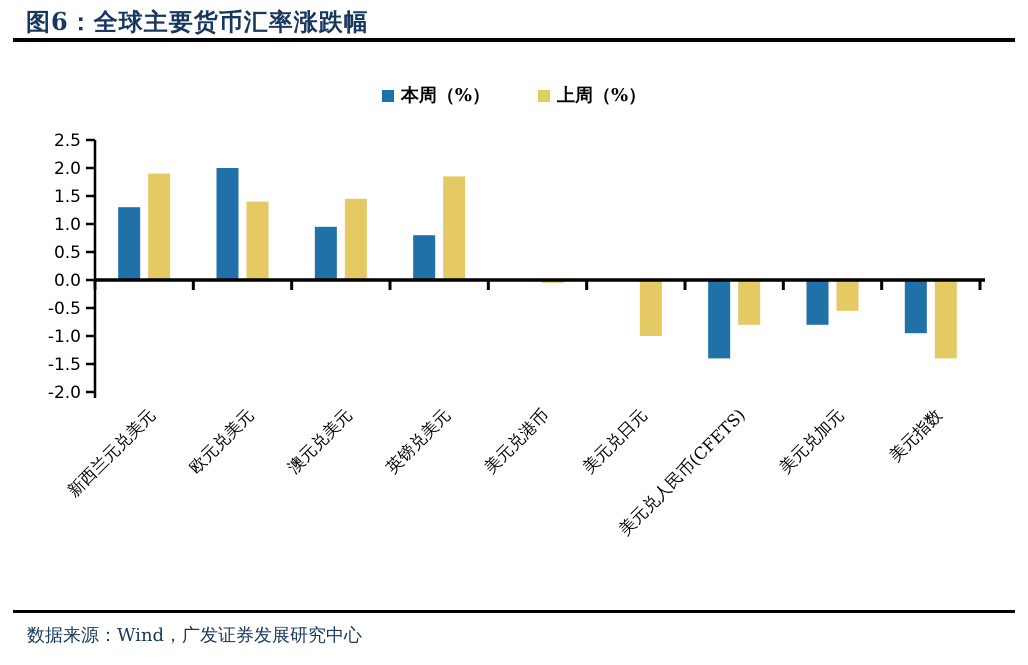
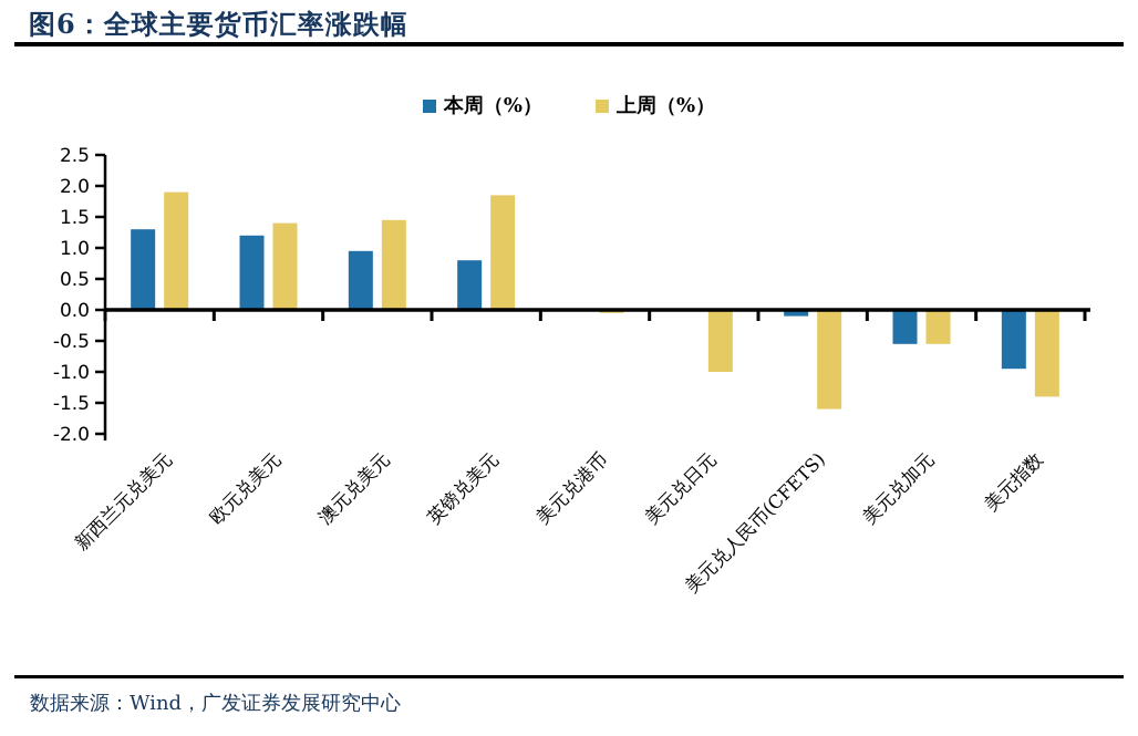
本周（%）/欧元兑美元: 2.0 -> 1.2
本周（%）/美元兑人民币(CFETS): -1.4 -> -0.1
上周（%）/美元兑人民币(CFETS): -0.8 -> -1.6
本周（%）/美元兑加元: -0.8 -> -0.6
